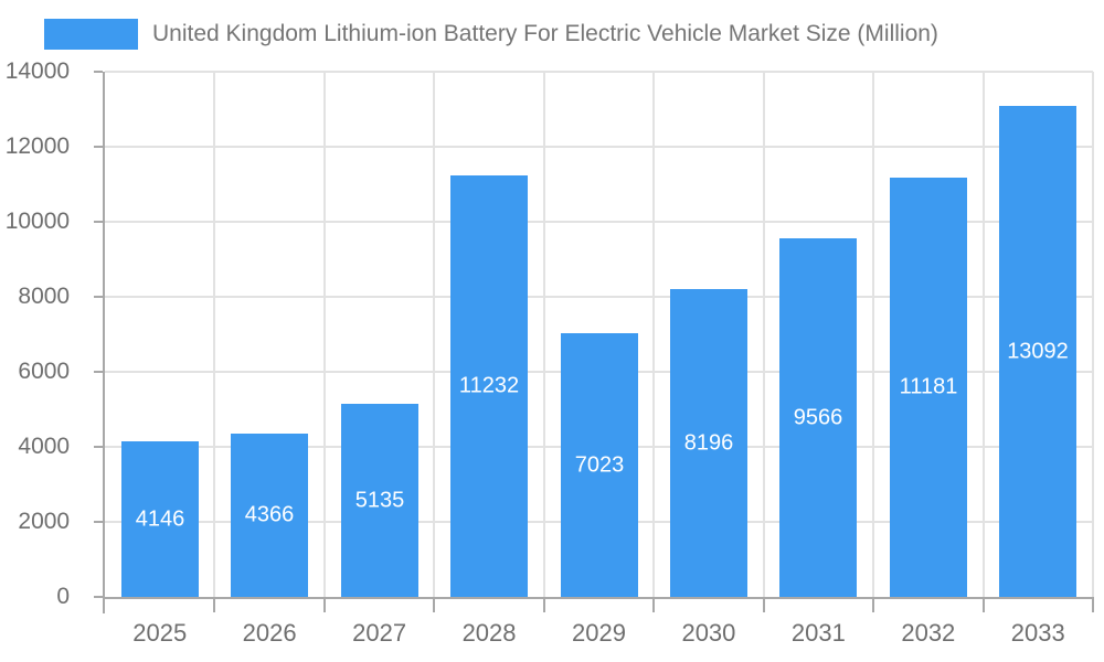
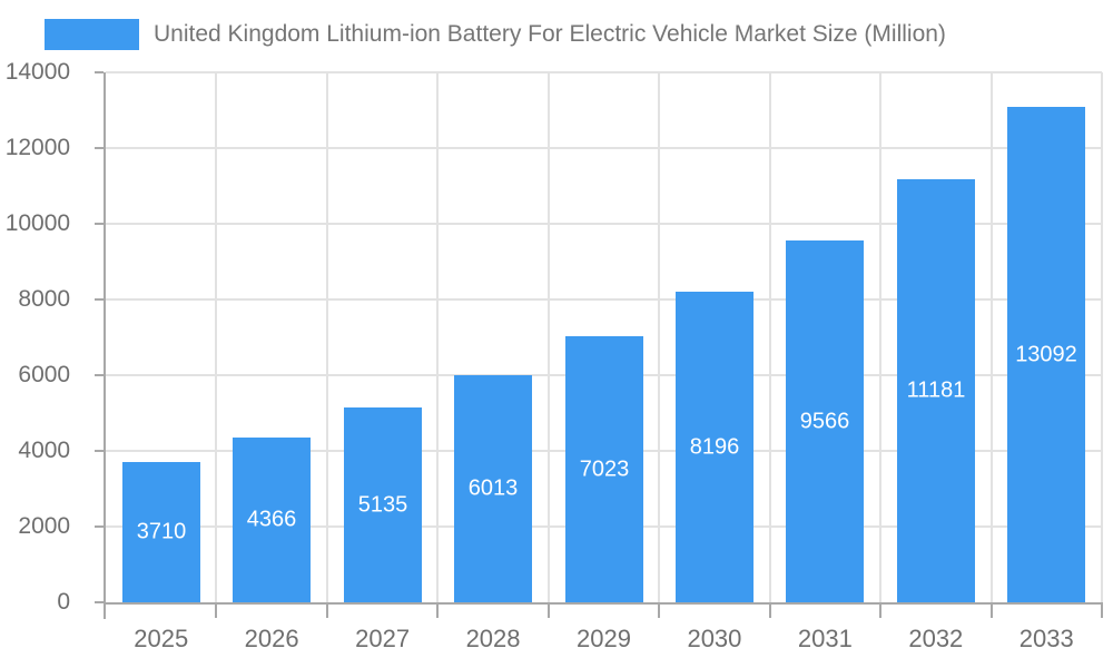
2025: 4146 -> 3710
2028: 11232 -> 6013
